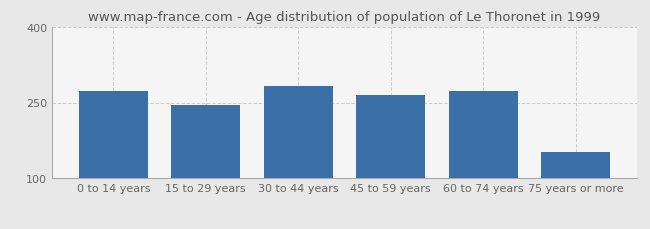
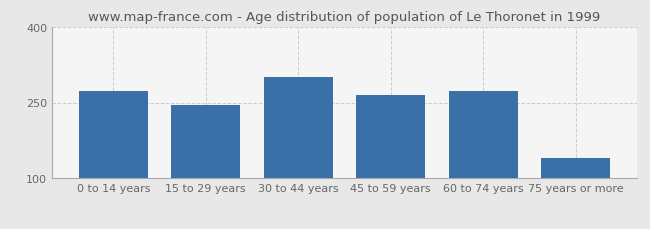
30 to 44 years: 282 -> 300
75 years or more: 152 -> 140
